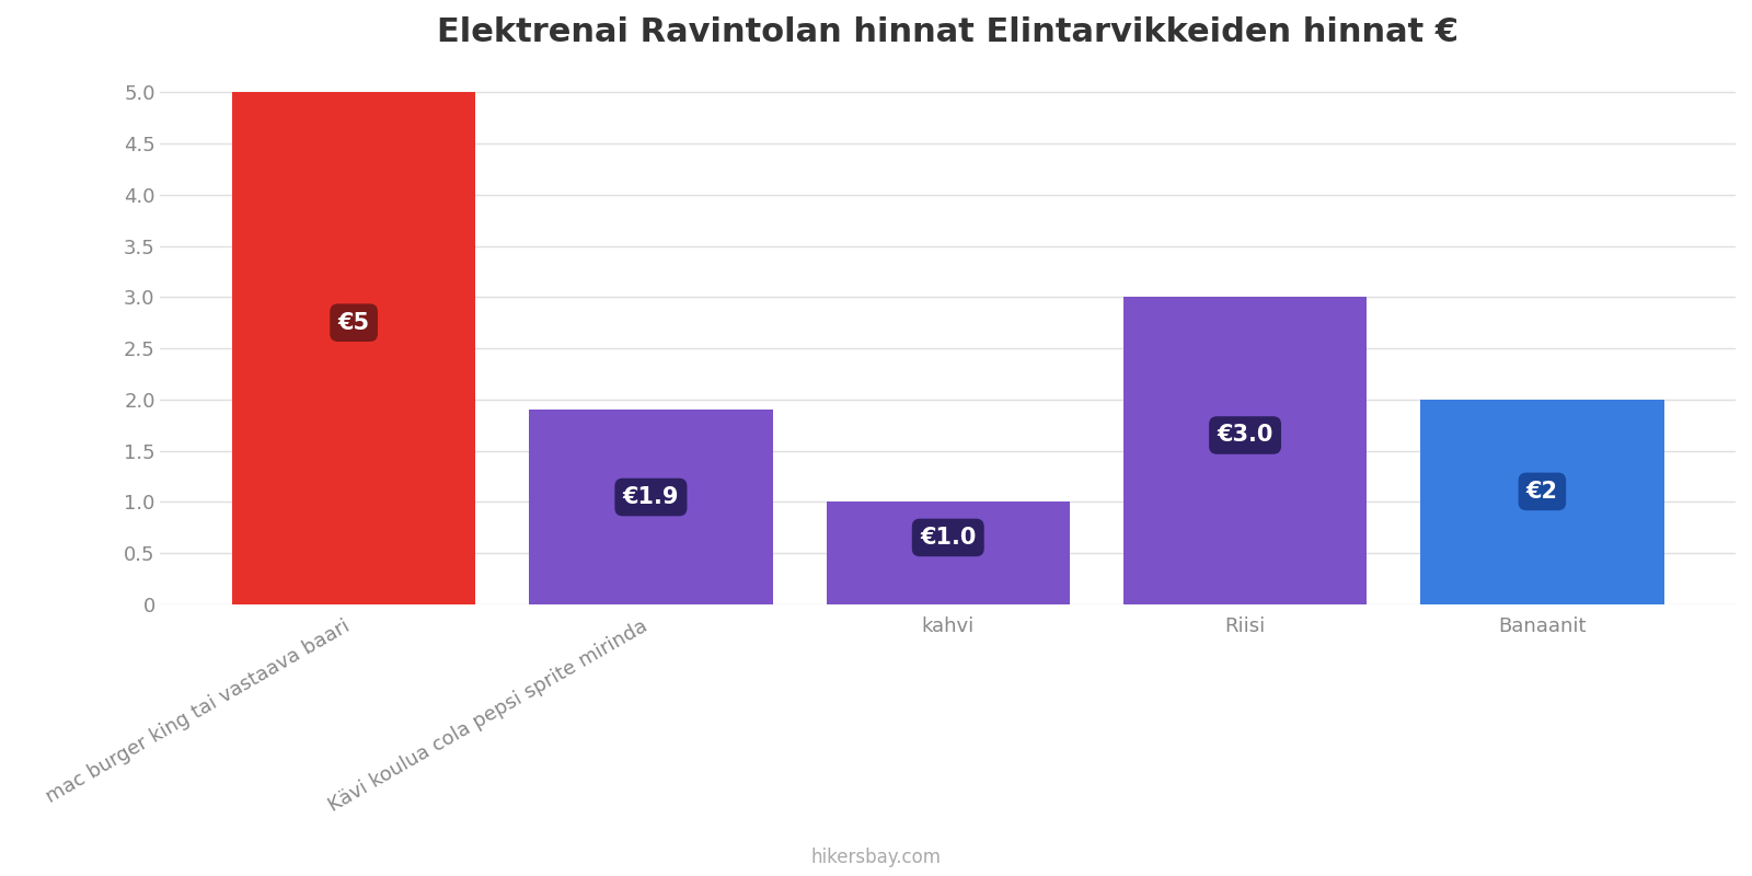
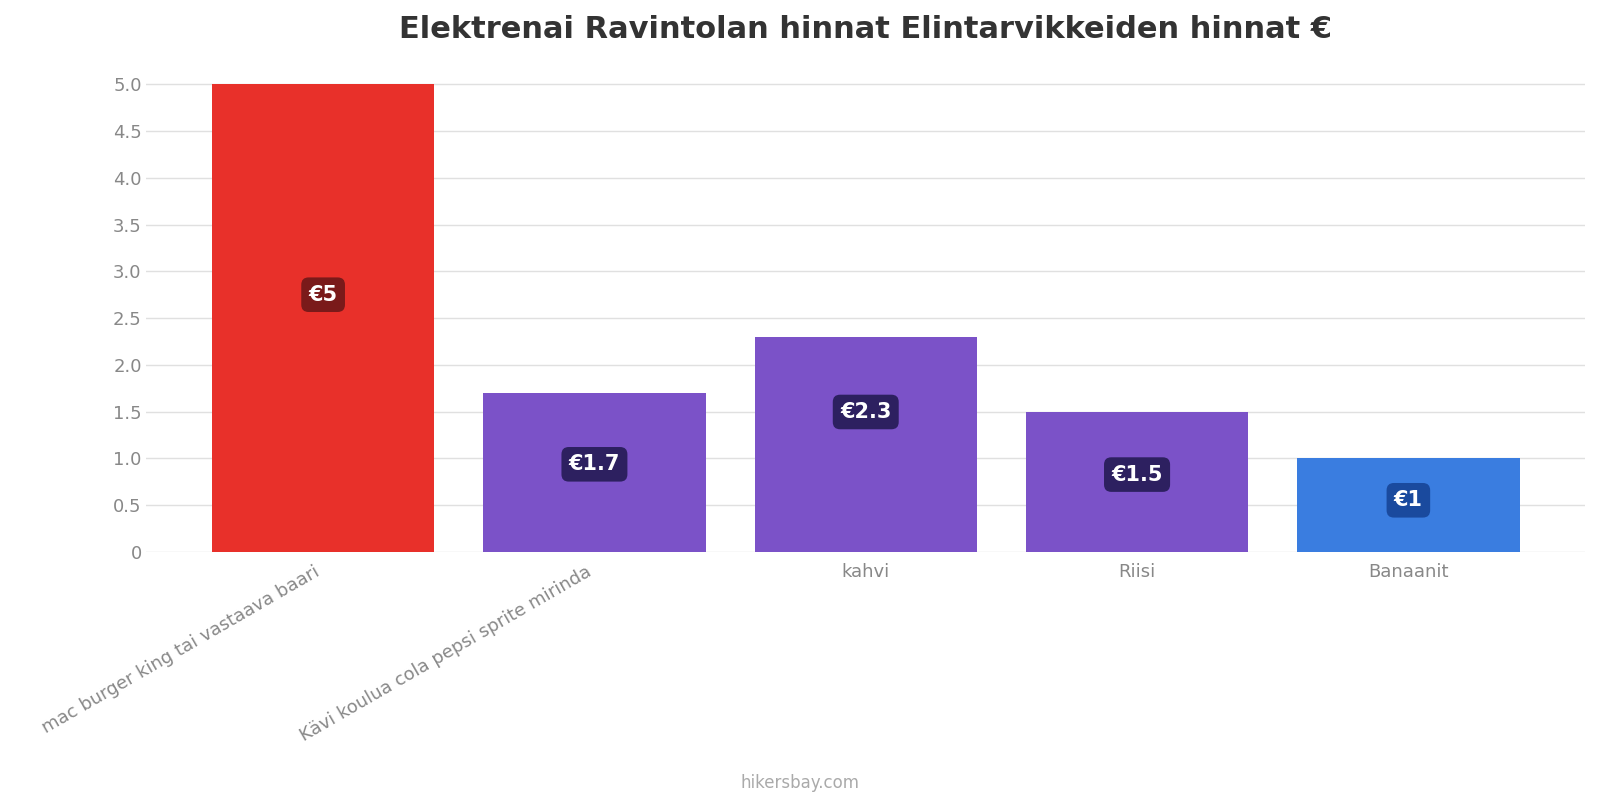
Kävi koulua cola pepsi sprite mirinda: €1.9 -> €1.7
kahvi: €1.0 -> €2.3
Riisi: €3.0 -> €1.5
Banaanit: €2 -> €1
